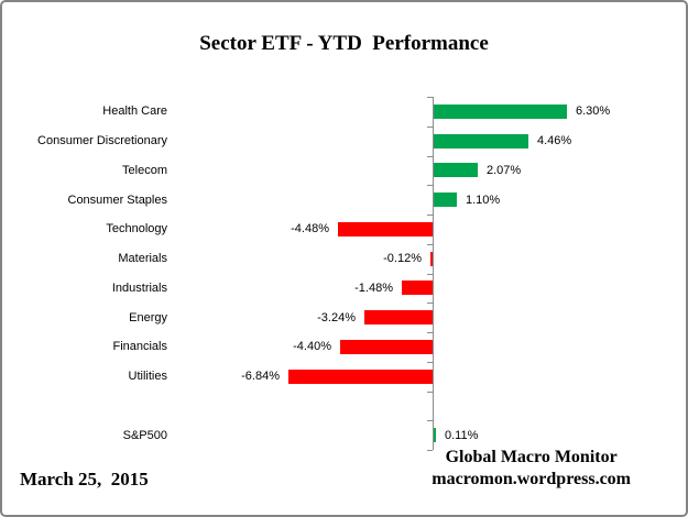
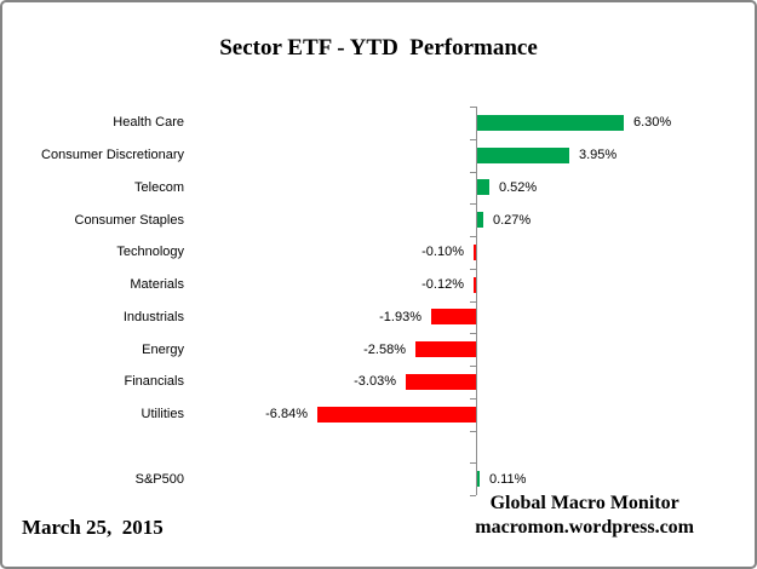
Consumer Discretionary: 4.46% -> 3.95%
Telecom: 2.07% -> 0.52%
Consumer Staples: 1.10% -> 0.27%
Technology: -4.48% -> -0.10%
Industrials: -1.48% -> -1.93%
Energy: -3.24% -> -2.58%
Financials: -4.40% -> -3.03%
